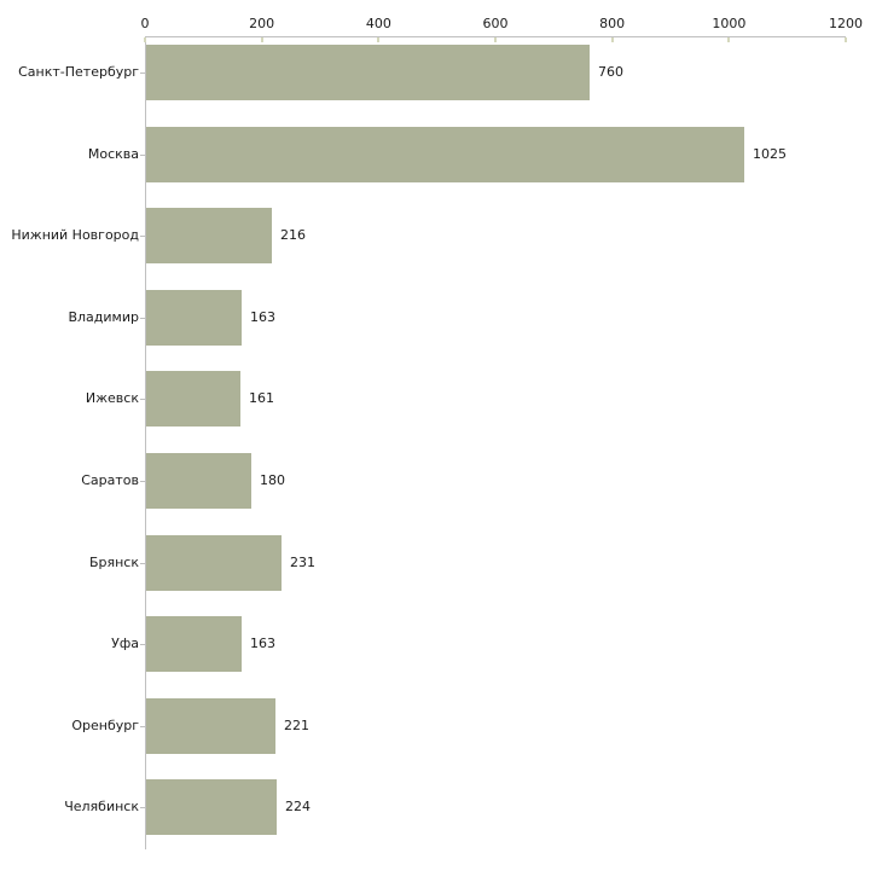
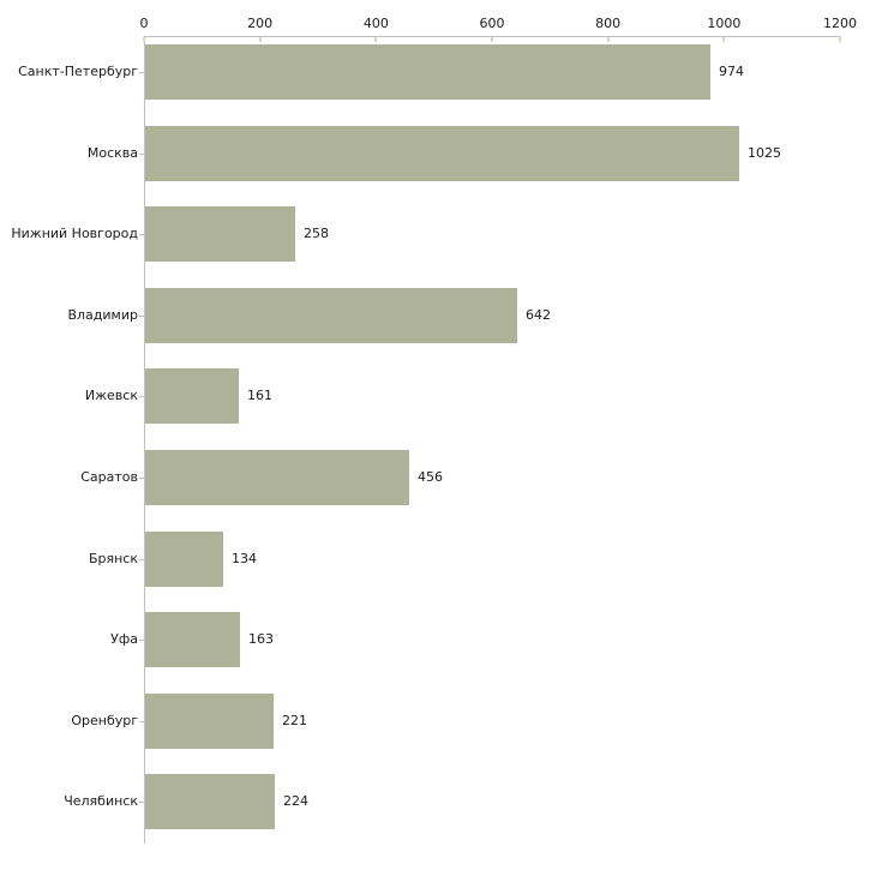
Санкт-Петербург: 760 -> 974
Нижний Новгород: 216 -> 258
Владимир: 163 -> 642
Саратов: 180 -> 456
Брянск: 231 -> 134
